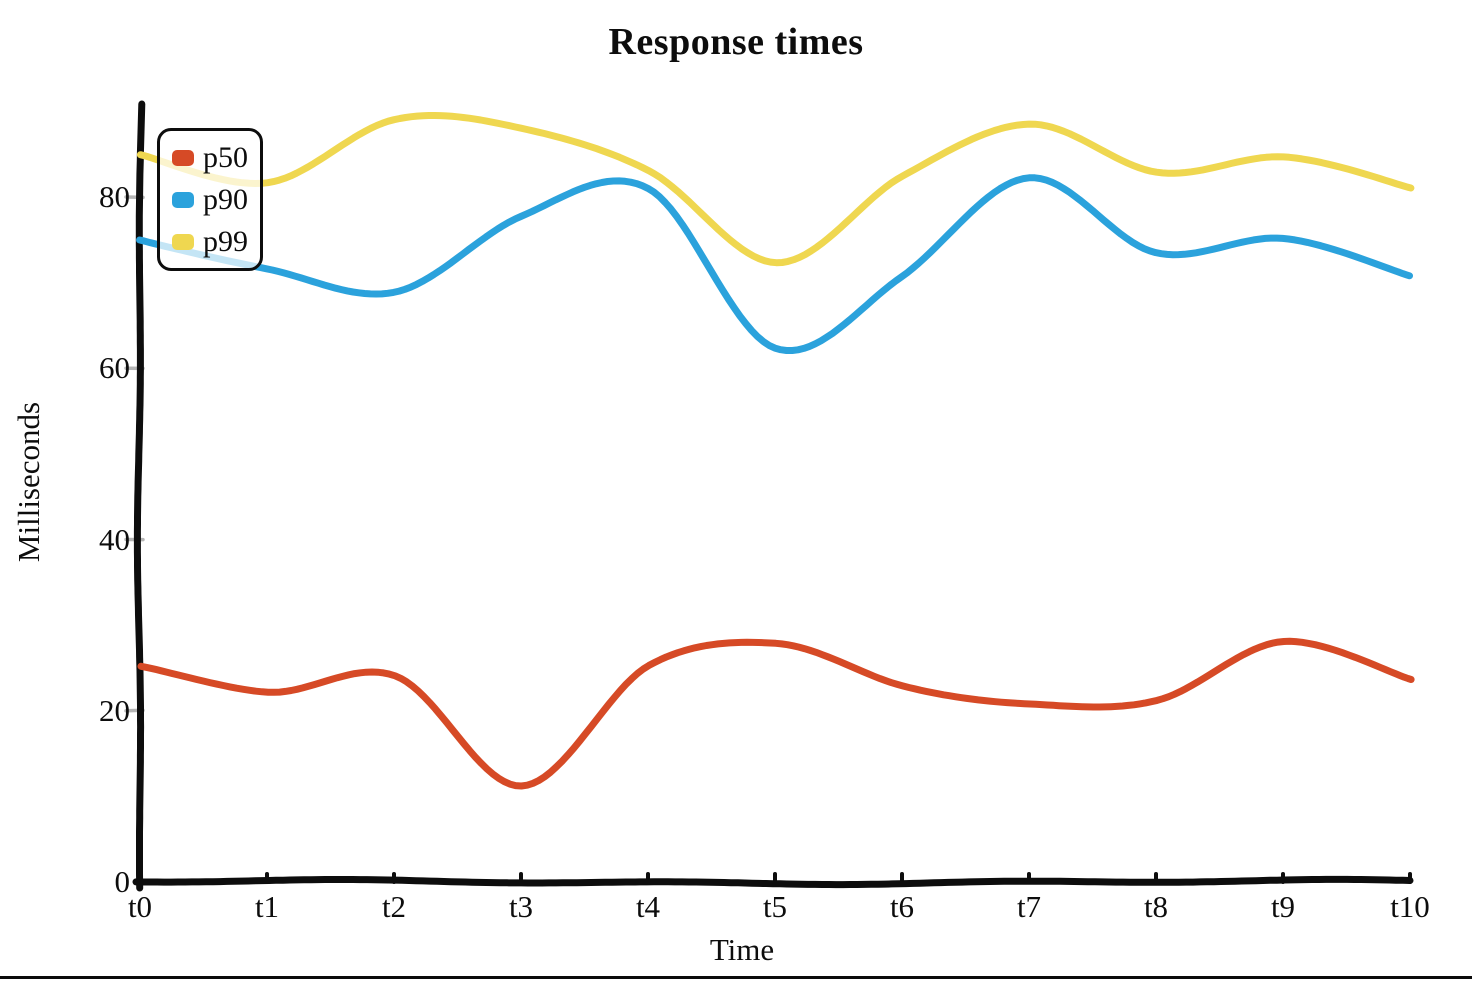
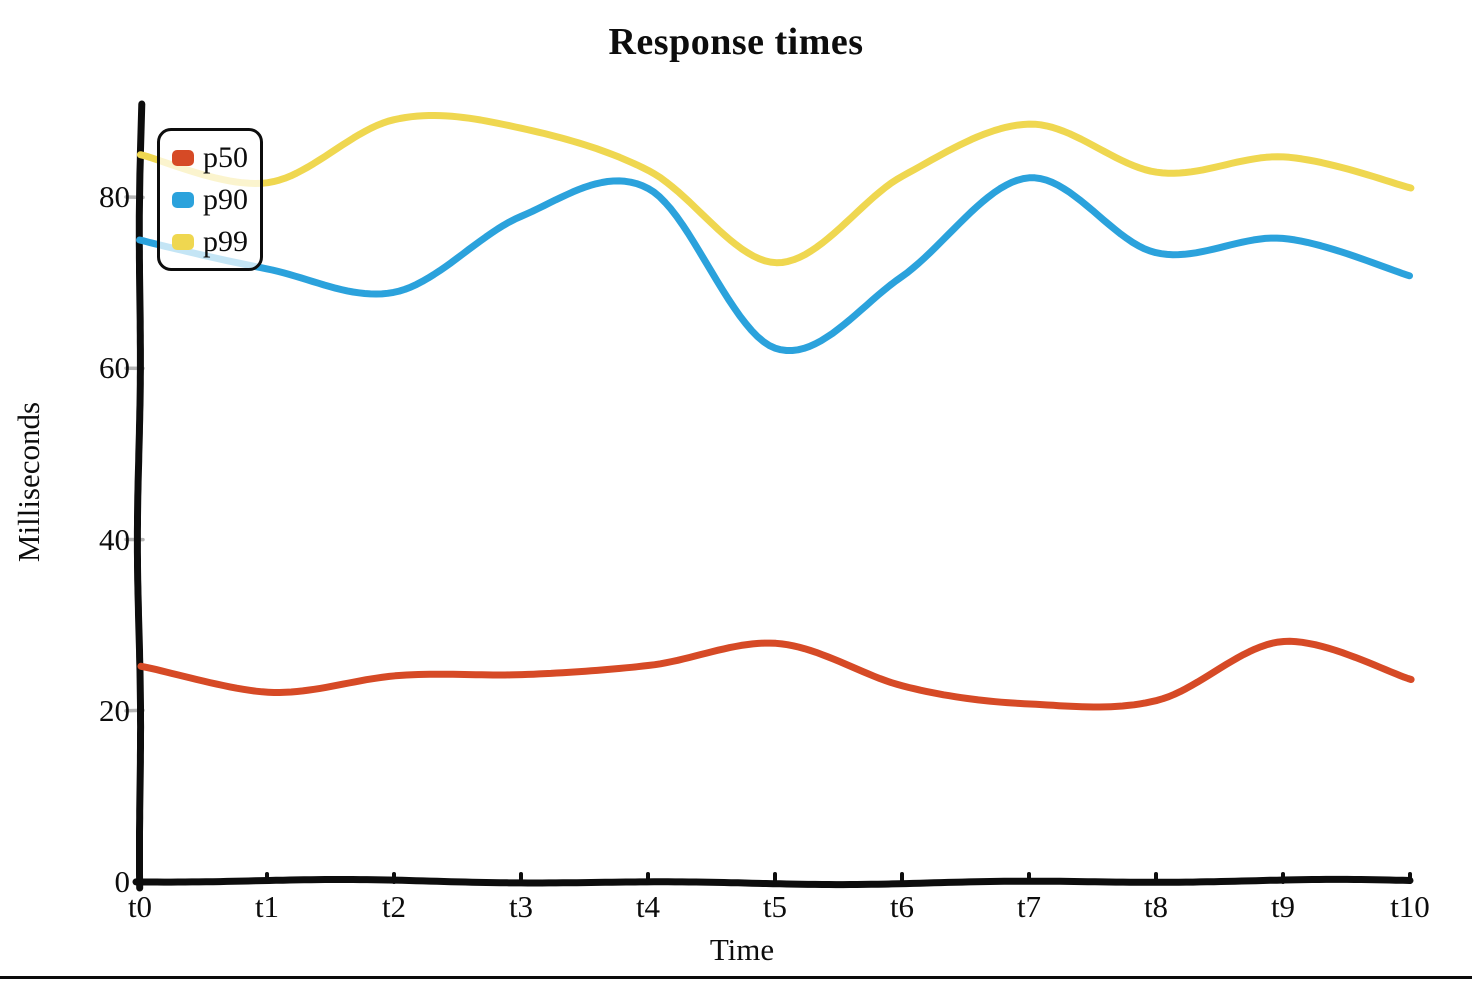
p50/t3: 11 -> 24
